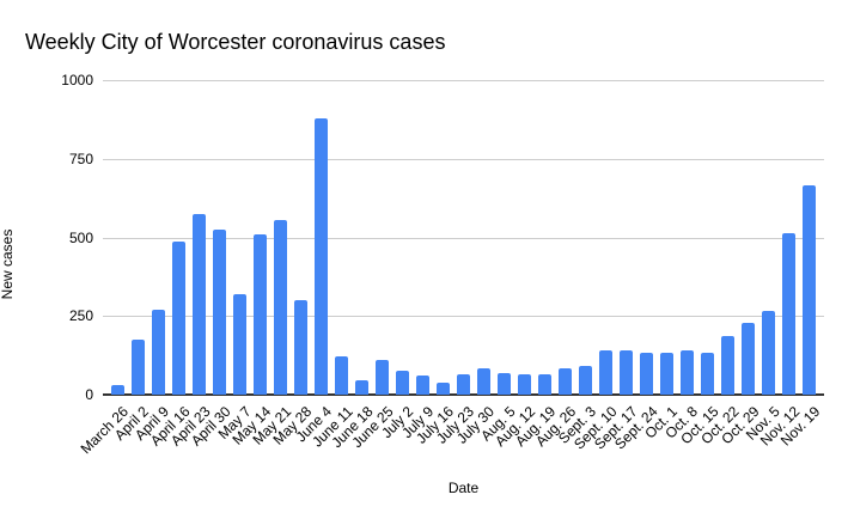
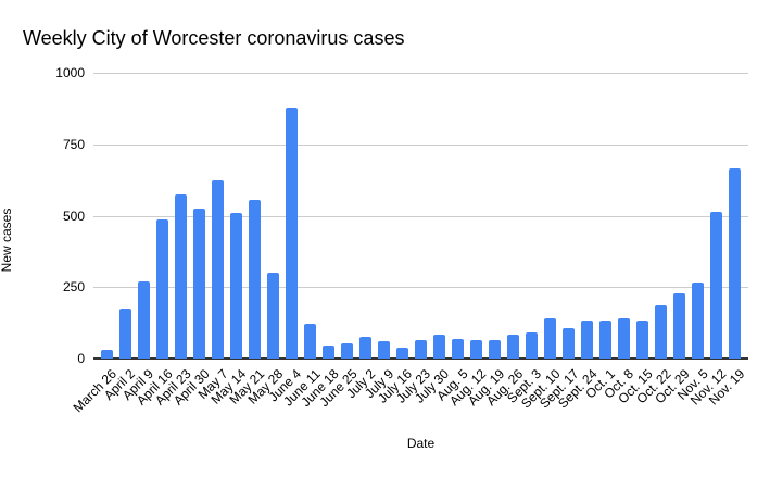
May 7: 320 -> 620
June 25: 110 -> 60
Sept. 17: 140 -> 100
